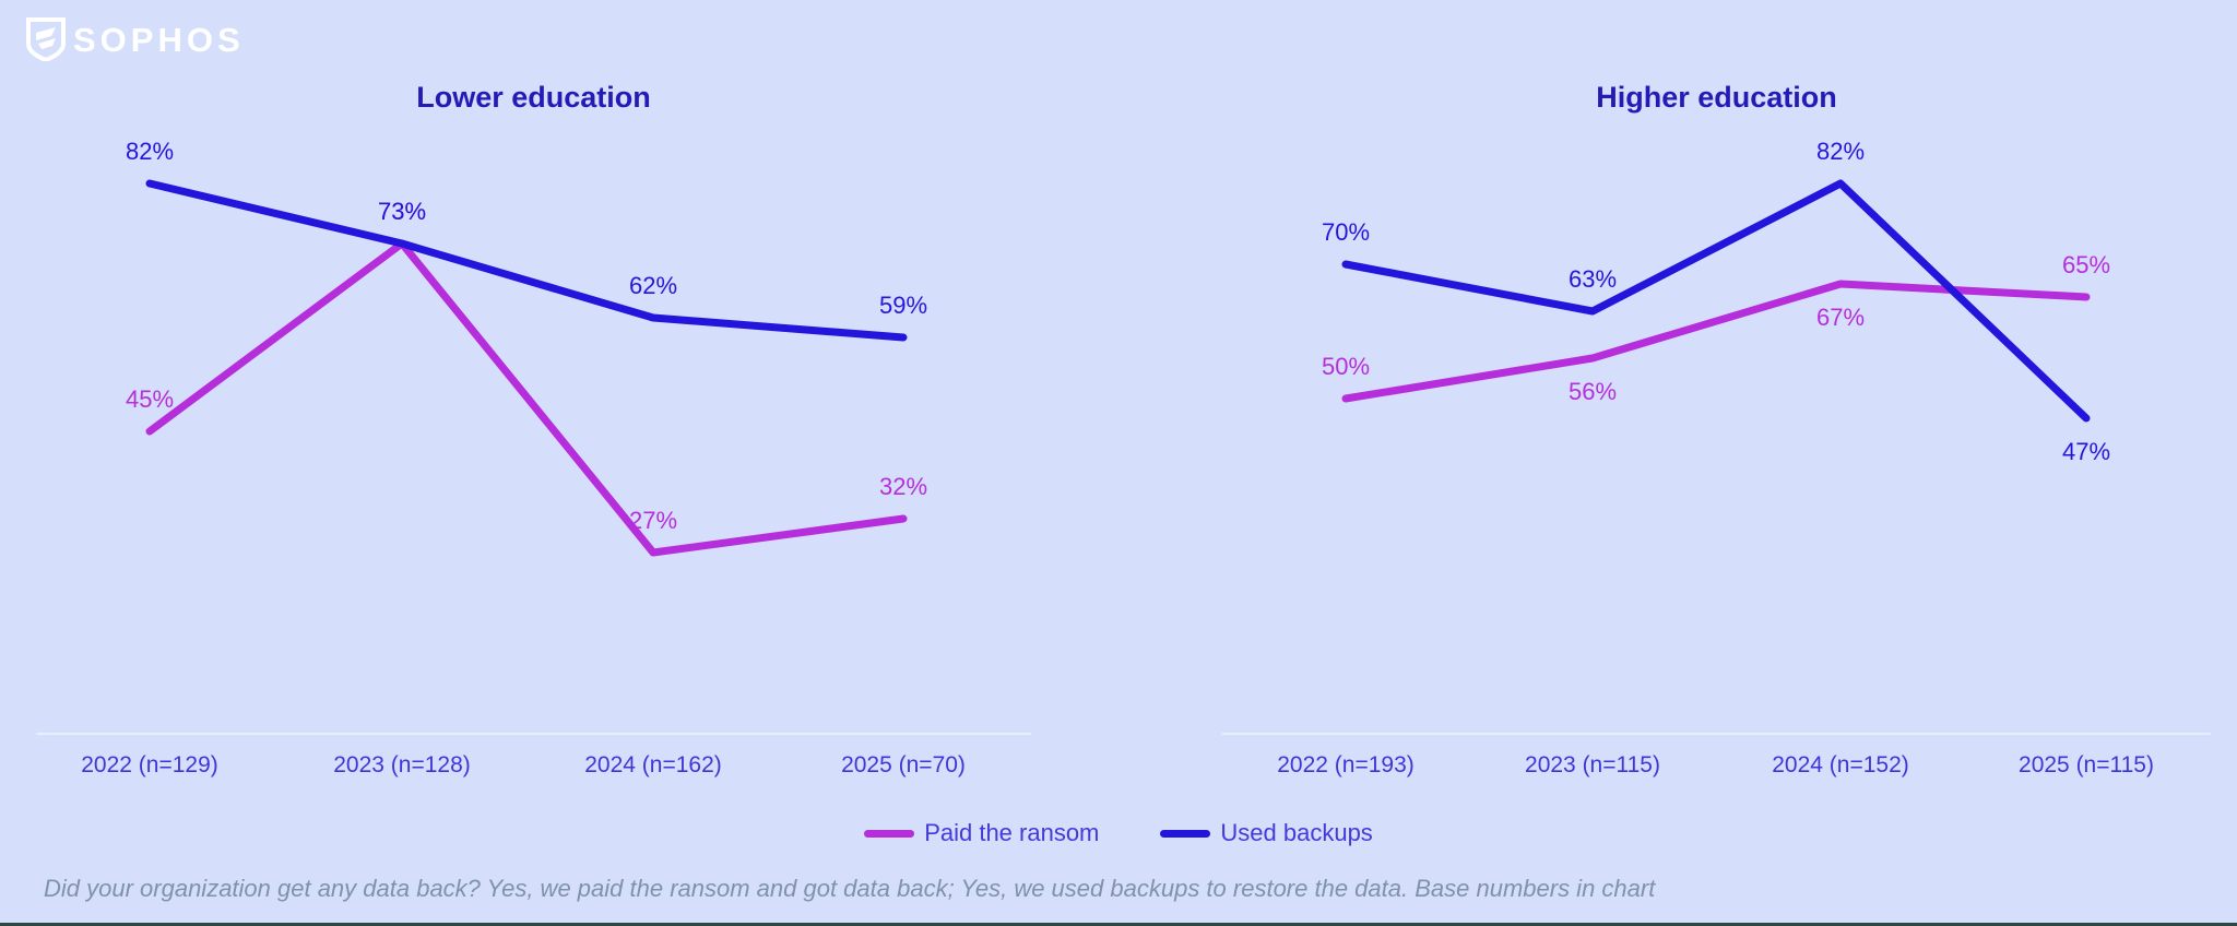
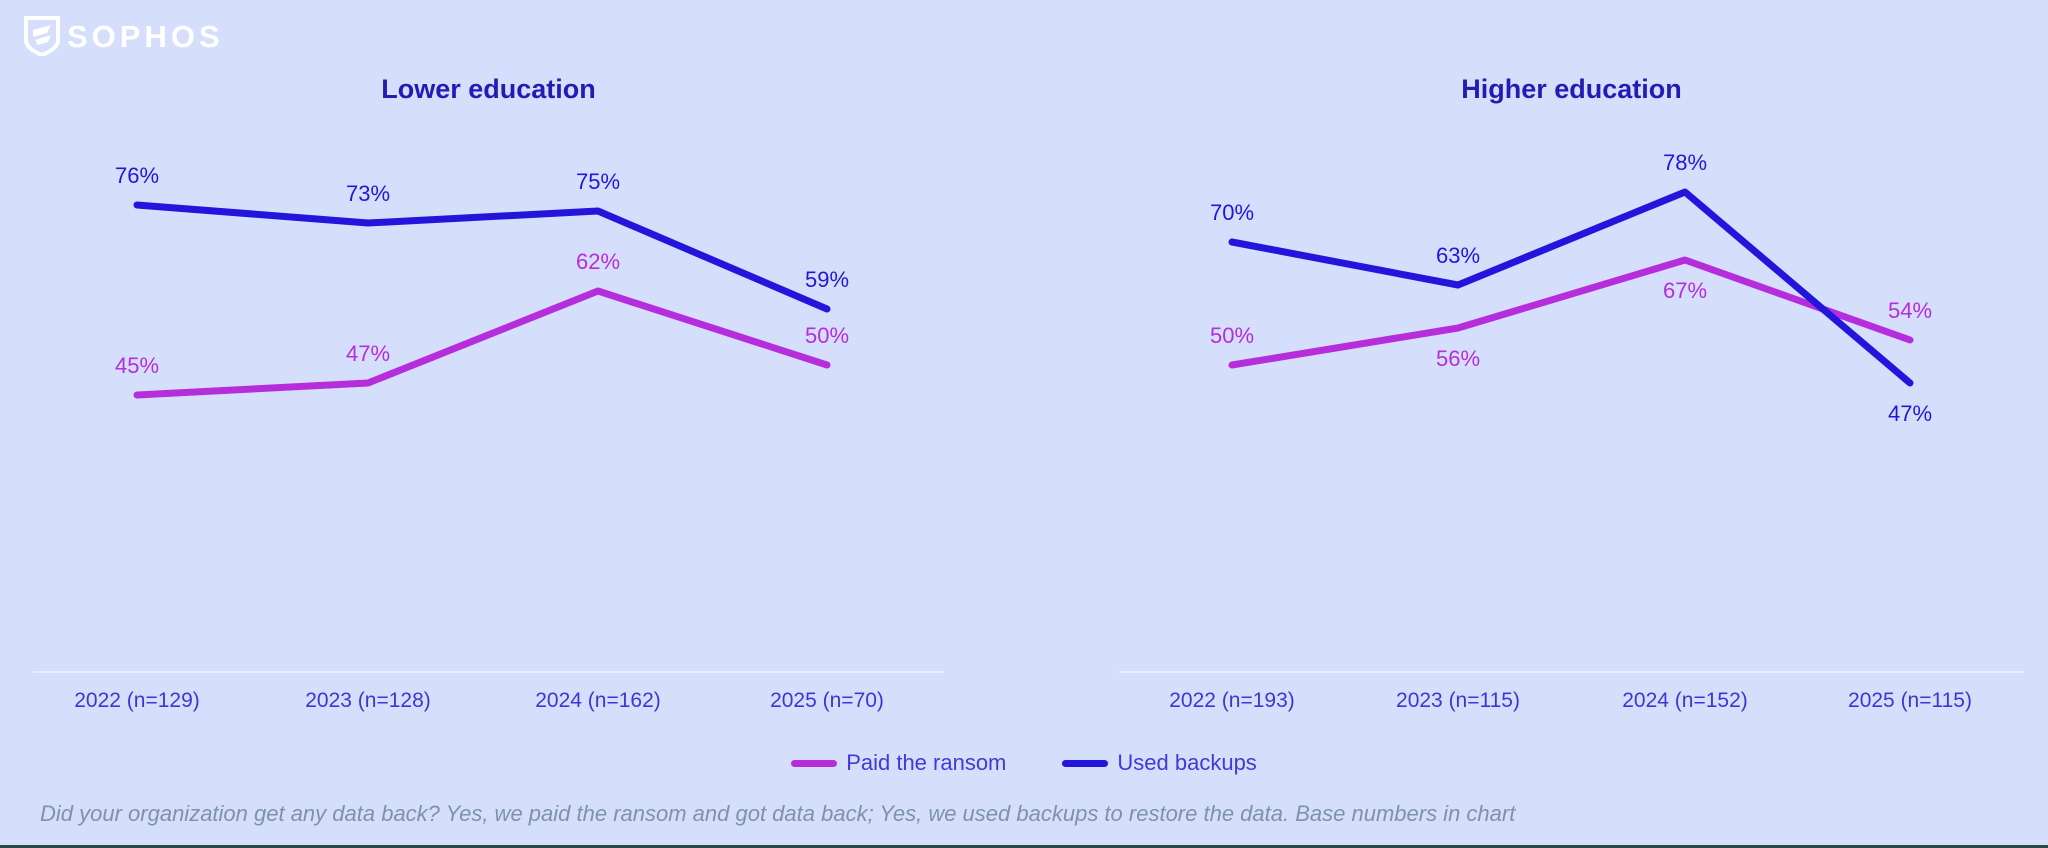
Lower education/Used backups/2022 (n=129): 82% -> 76%
Lower education/Paid the ransom/2023 (n=128): 73% -> 47%
Lower education/Paid the ransom/2024 (n=162): 27% -> 62%
Lower education/Used backups/2024 (n=162): 62% -> 75%
Lower education/Paid the ransom/2025 (n=70): 32% -> 50%
Higher education/Used backups/2024 (n=152): 82% -> 78%
Higher education/Paid the ransom/2025 (n=115): 65% -> 54%
